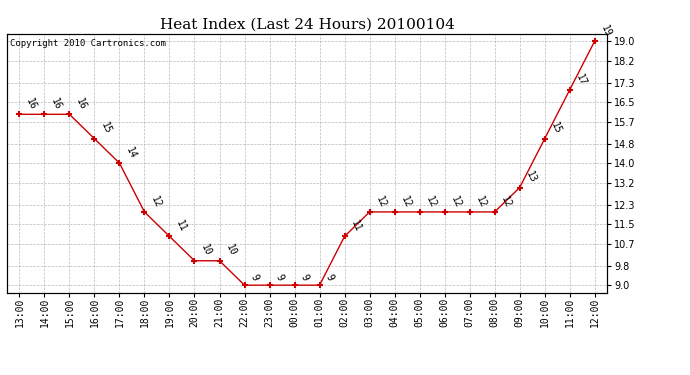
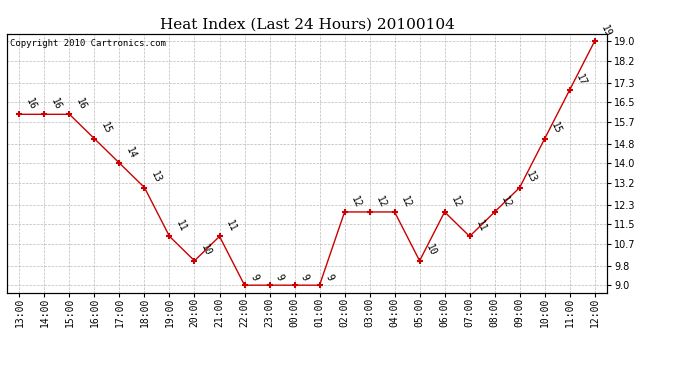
18:00: 12 -> 13
21:00: 10 -> 11
02:00: 11 -> 12
05:00: 12 -> 10
07:00: 12 -> 11
